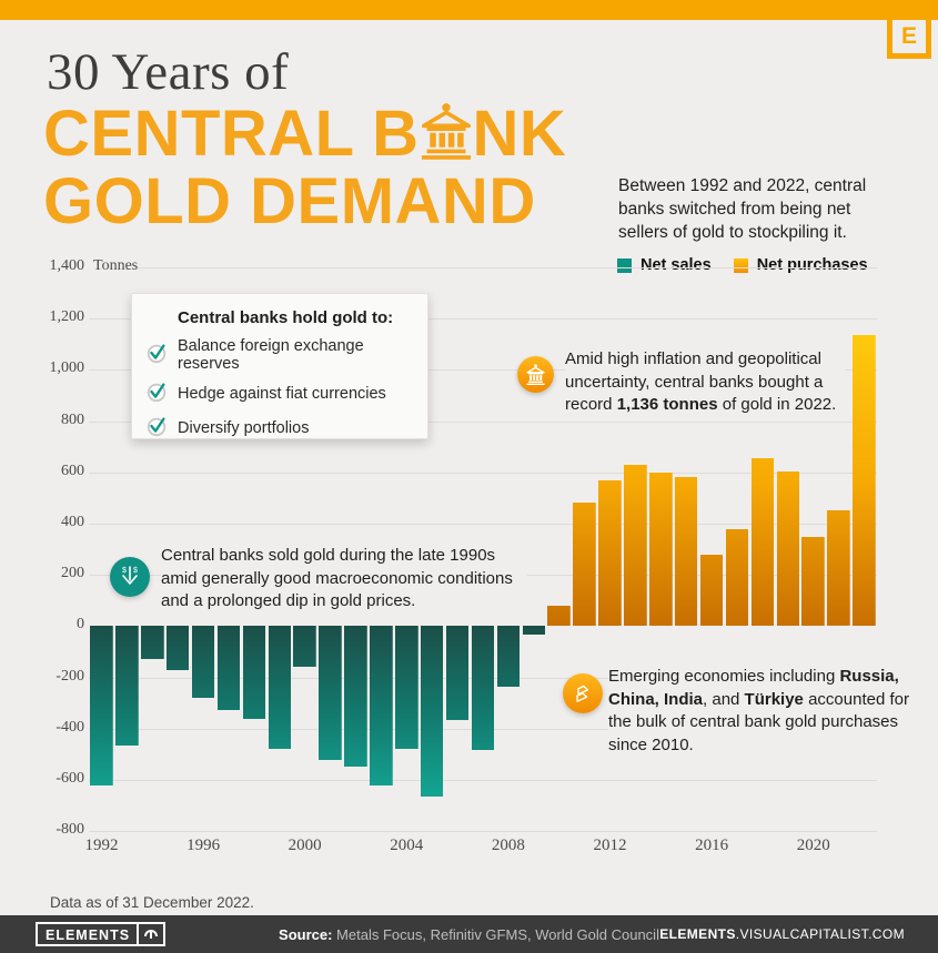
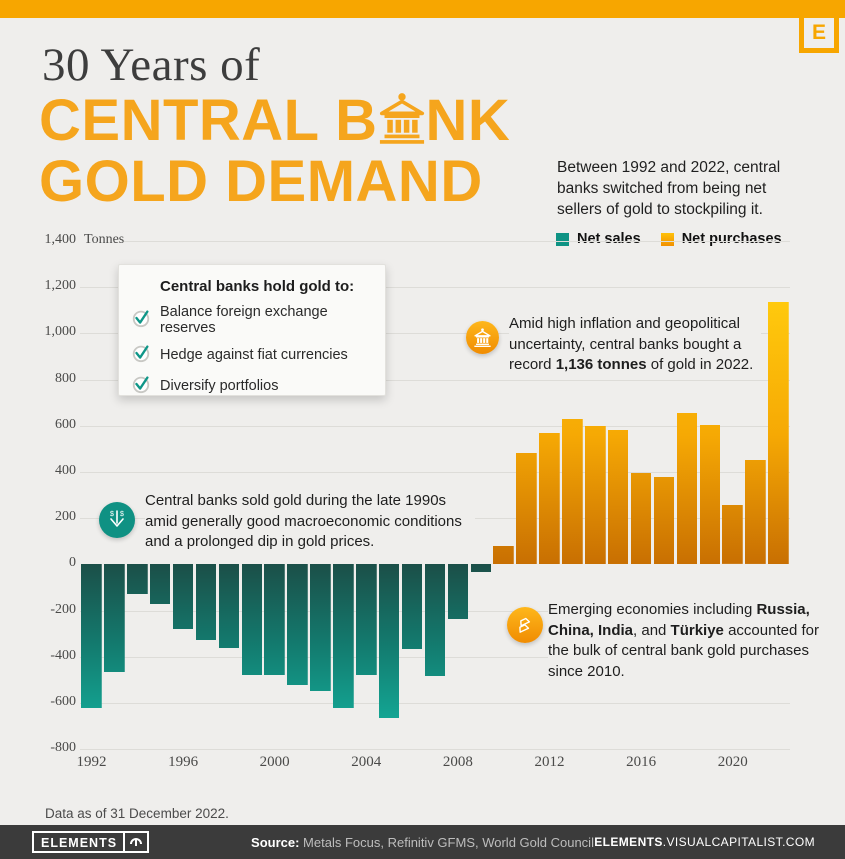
2000: -160 -> -480
2016: 280 -> 400
2020: 350 -> 260
